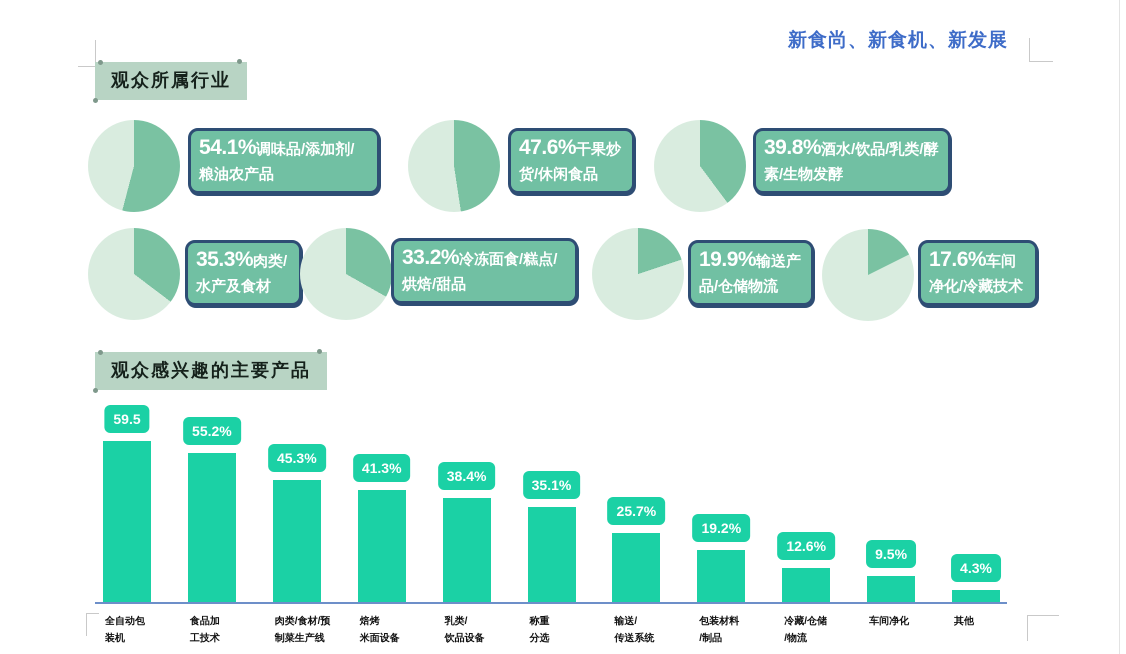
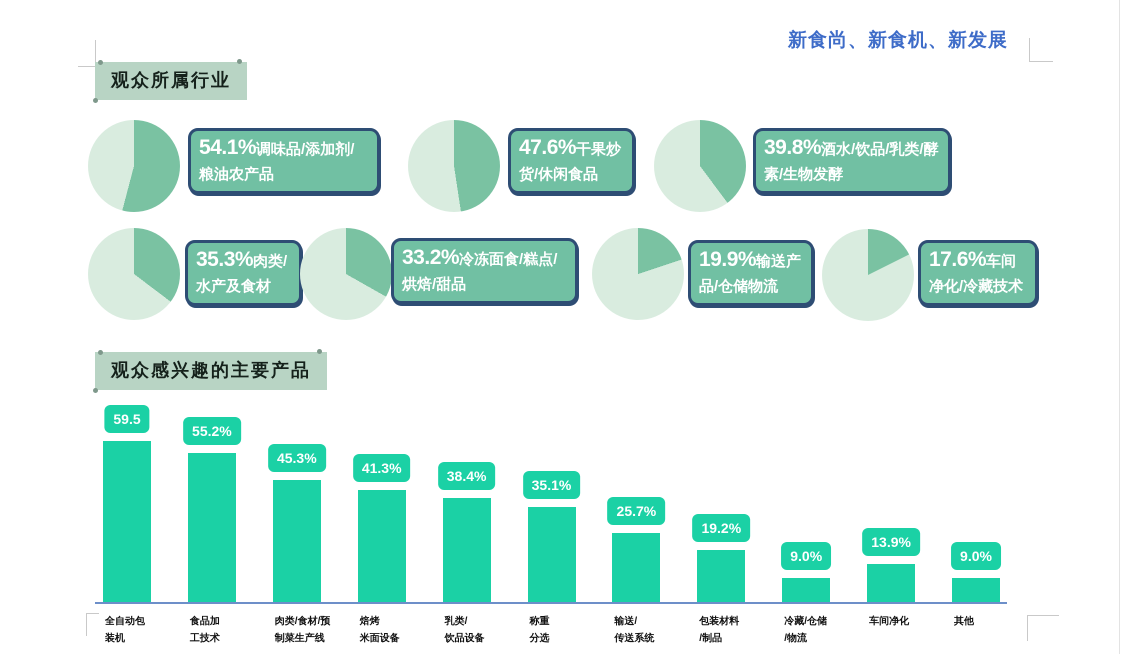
观众感兴趣的主要产品/冷藏/仓储 /物流: 12.6% -> 9.0%
观众感兴趣的主要产品/车间净化: 9.5% -> 13.9%
观众感兴趣的主要产品/其他: 4.3% -> 9.0%
